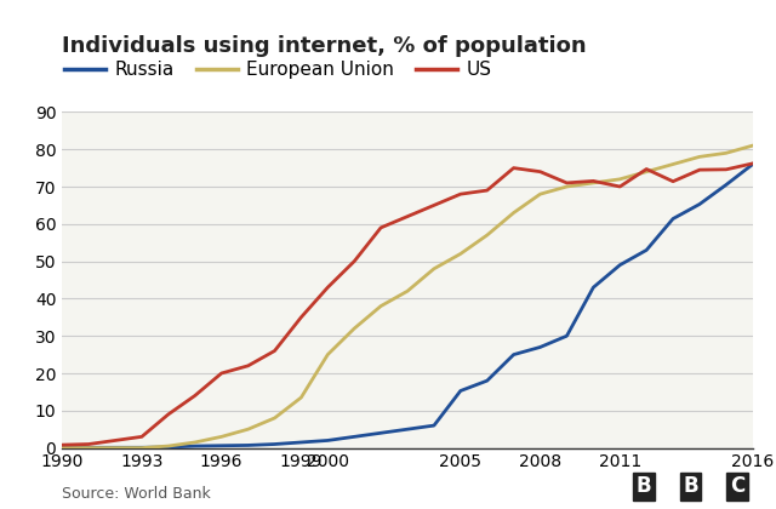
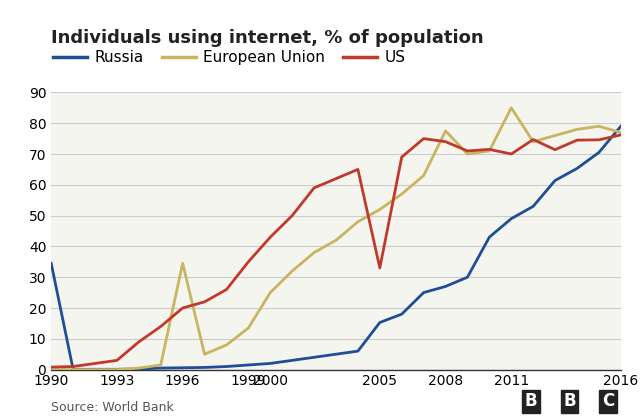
Russia/1990: 0.1 -> 34.5
European Union/1996: 3.0 -> 34.5
US/2005: 68.0 -> 33.0
European Union/2008: 68.0 -> 77.5
European Union/2011: 72.0 -> 85.0
Russia/2016: 76.0 -> 79.0
European Union/2016: 81.0 -> 77.0
